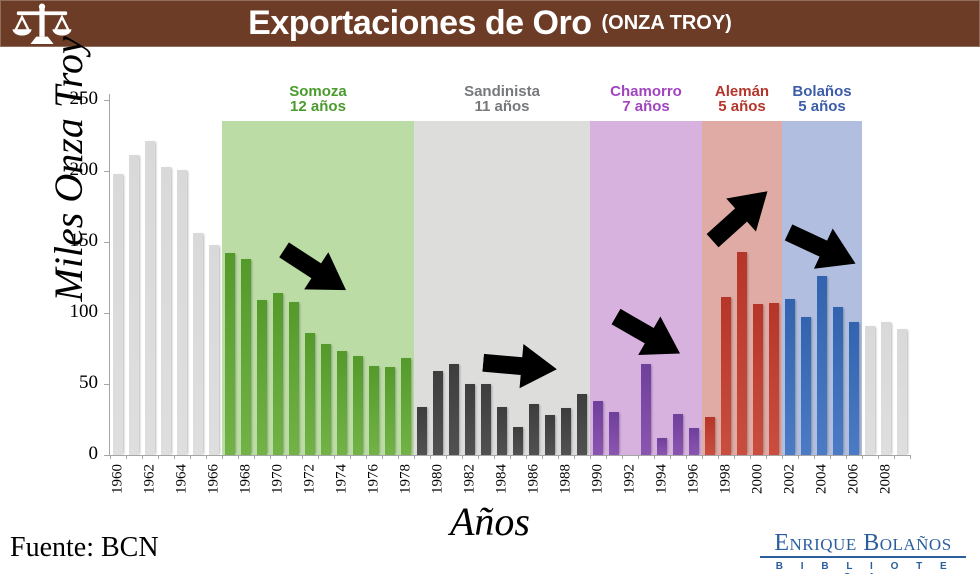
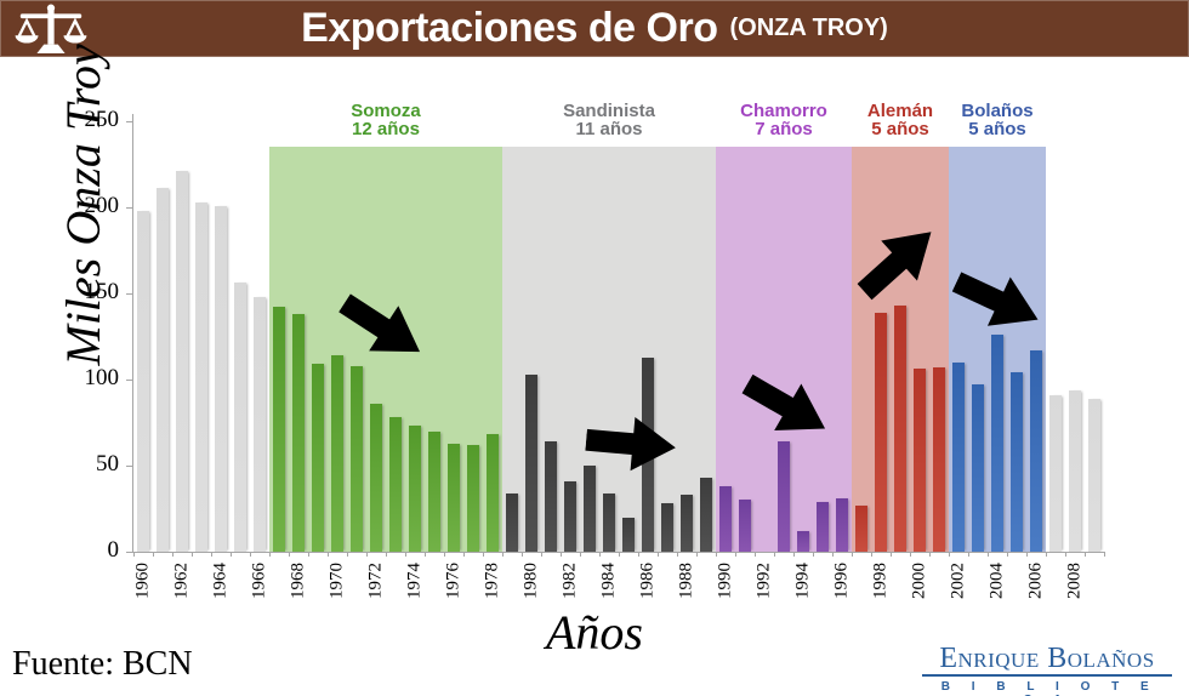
1980: 59 -> 103
1982: 50 -> 41
1986: 36 -> 113
1996: 19 -> 31
1998: 111 -> 139
2006: 94 -> 117
